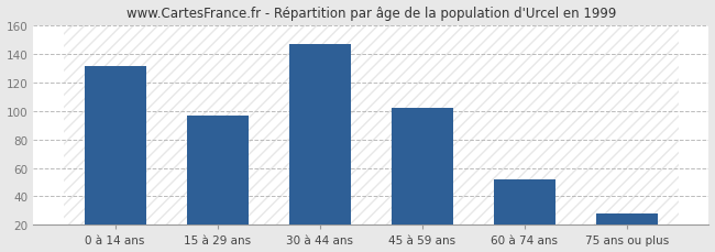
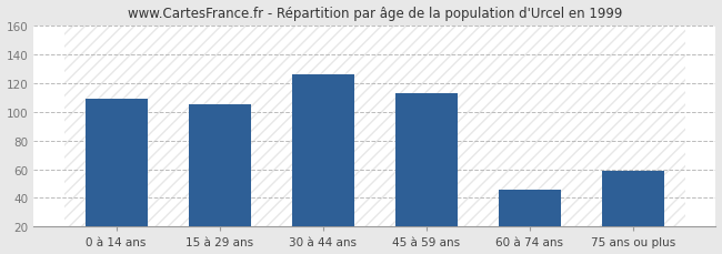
0 à 14 ans: 131 -> 109
15 à 29 ans: 97 -> 105
30 à 44 ans: 147 -> 126
45 à 59 ans: 102 -> 113
60 à 74 ans: 52 -> 46
75 ans ou plus: 28 -> 59
